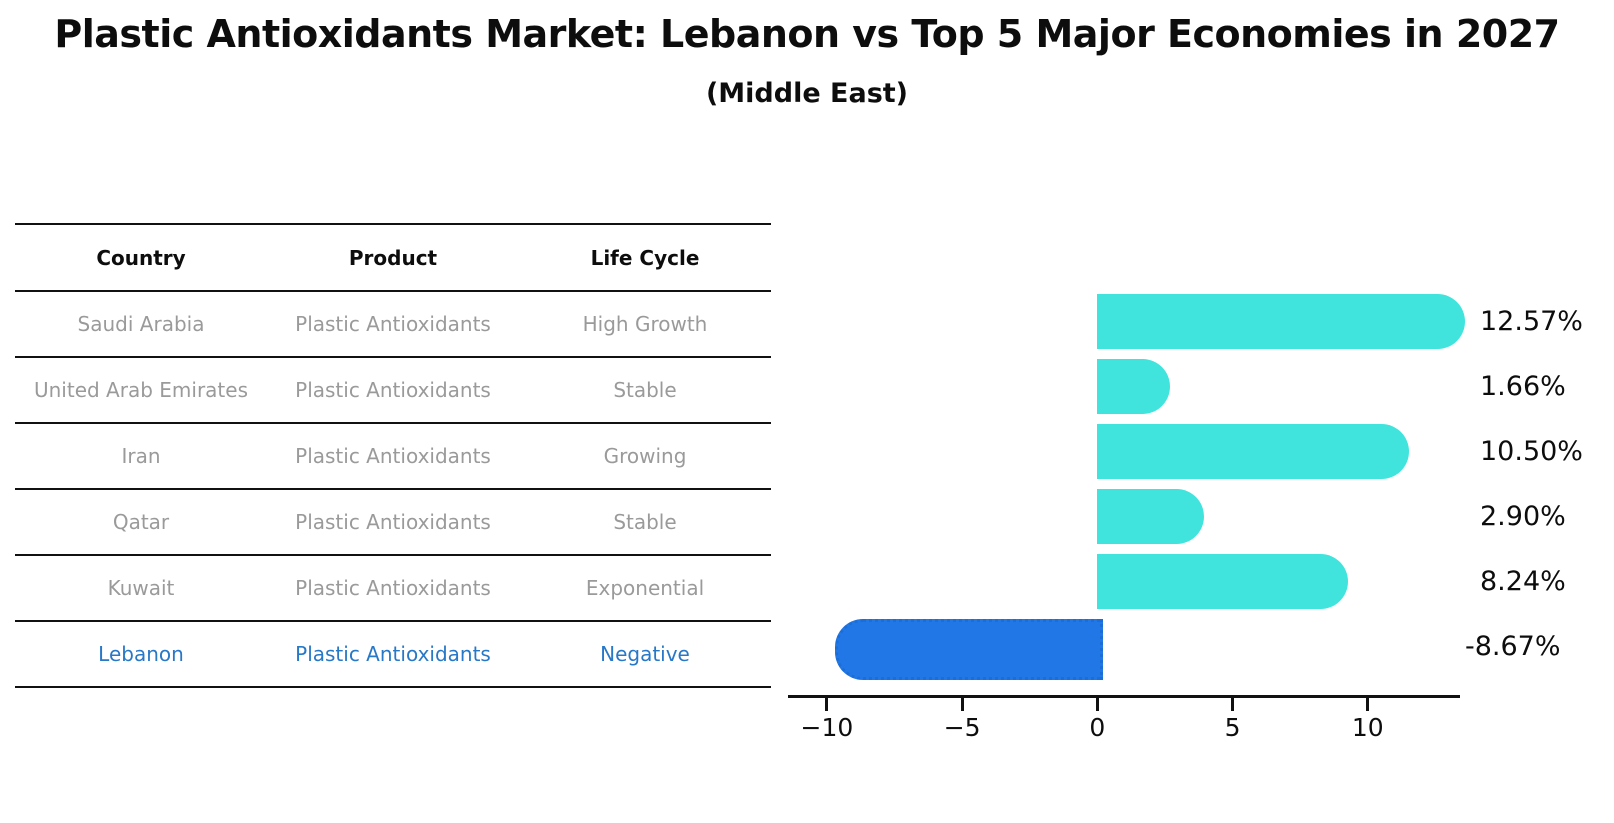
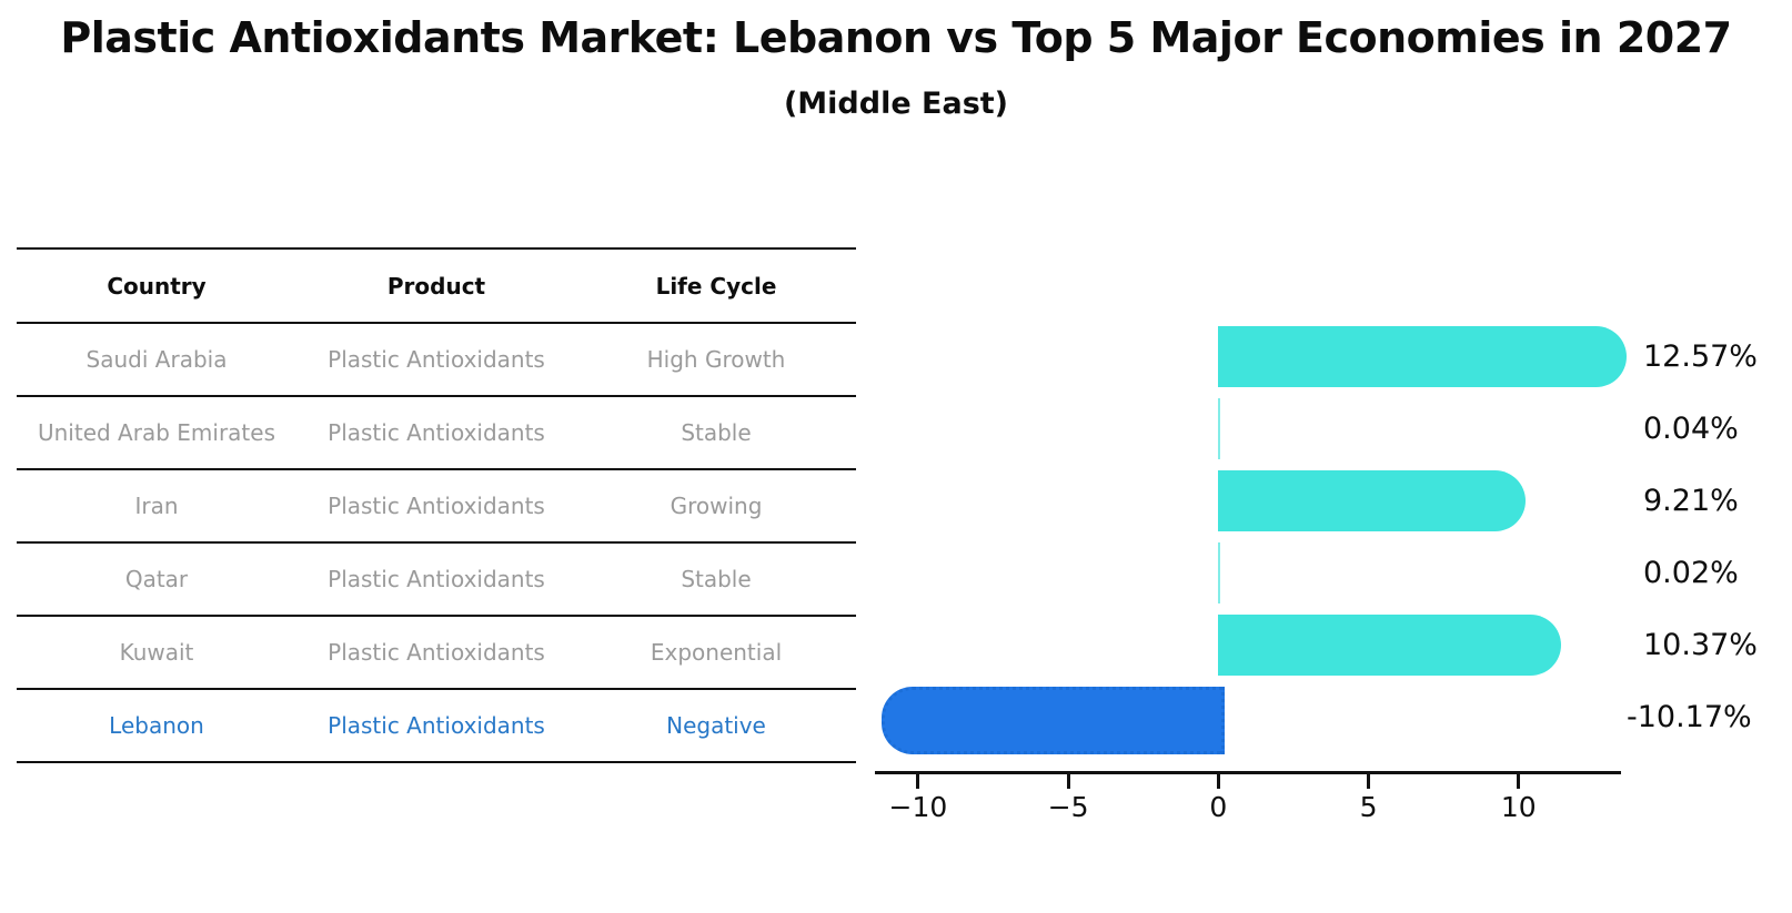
United Arab Emirates: 1.66% -> 0.04%
Iran: 10.50% -> 9.21%
Qatar: 2.90% -> 0.02%
Kuwait: 8.24% -> 10.37%
Lebanon: -8.67% -> -10.17%
